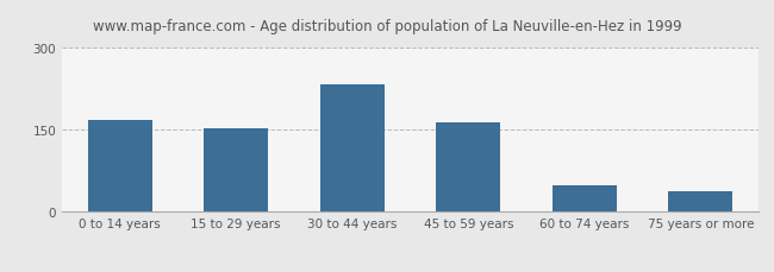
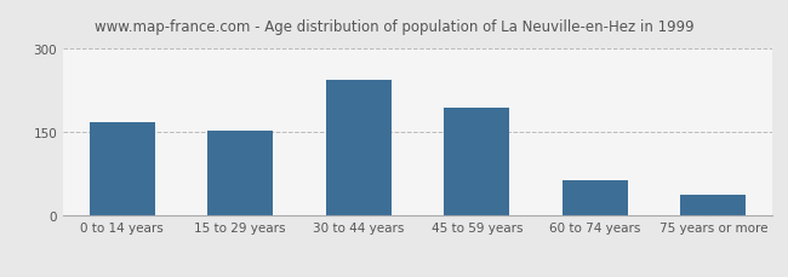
30 to 44 years: 233 -> 245
45 to 59 years: 163 -> 195
60 to 74 years: 48 -> 65
